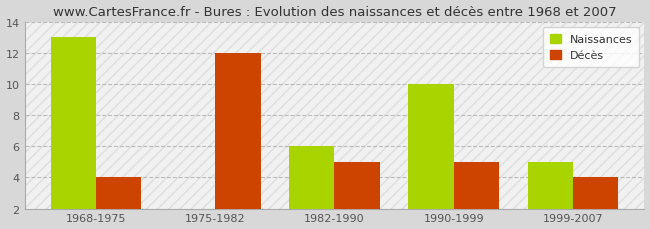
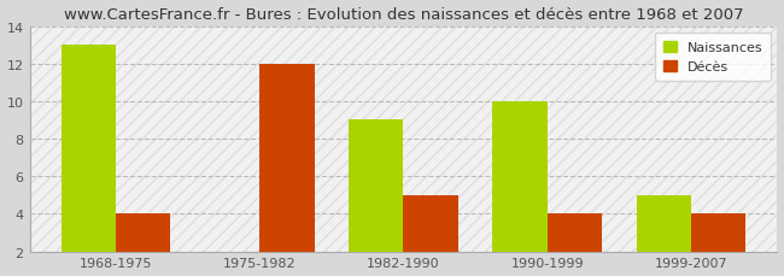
Naissances/1982-1990: 6 -> 9
Décès/1990-1999: 5 -> 4
